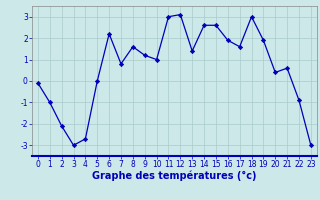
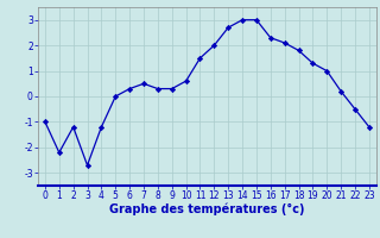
0: -0.1 -> -1.0
1: -1.0 -> -2.2
2: -2.1 -> -1.2
3: -3.0 -> -2.7
4: -2.7 -> -1.2
6: 2.2 -> 0.3
7: 0.8 -> 0.5
8: 1.6 -> 0.3
9: 1.2 -> 0.3
10: 1.0 -> 0.6
11: 3.0 -> 1.5
12: 3.1 -> 2.0
13: 1.4 -> 2.7
14: 2.6 -> 3.0
15: 2.6 -> 3.0
16: 1.9 -> 2.3
17: 1.6 -> 2.1
18: 3.0 -> 1.8
19: 1.9 -> 1.3
20: 0.4 -> 1.0
21: 0.6 -> 0.2
22: -0.9 -> -0.5
23: -3.0 -> -1.2
